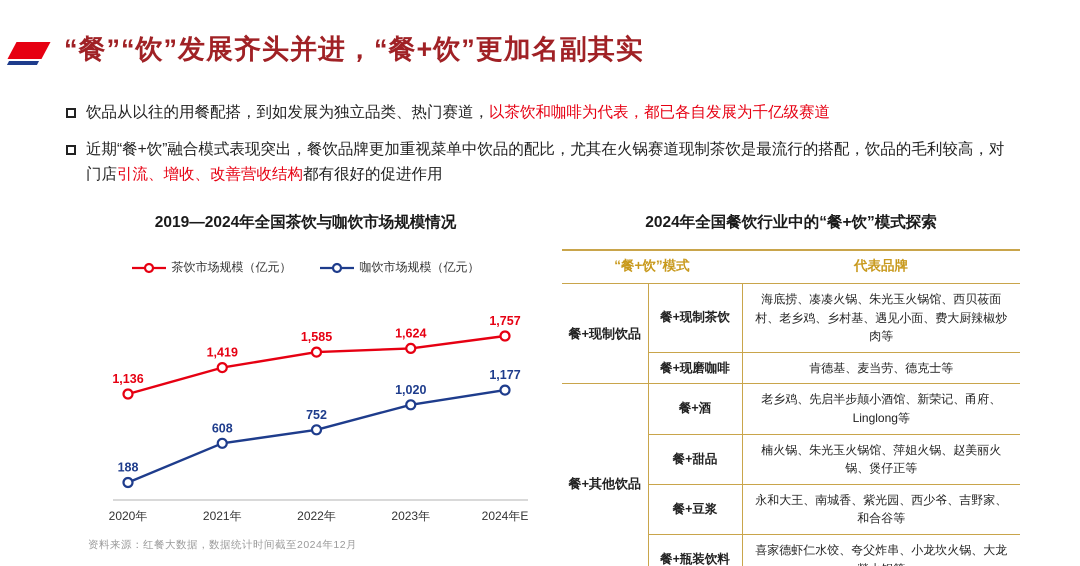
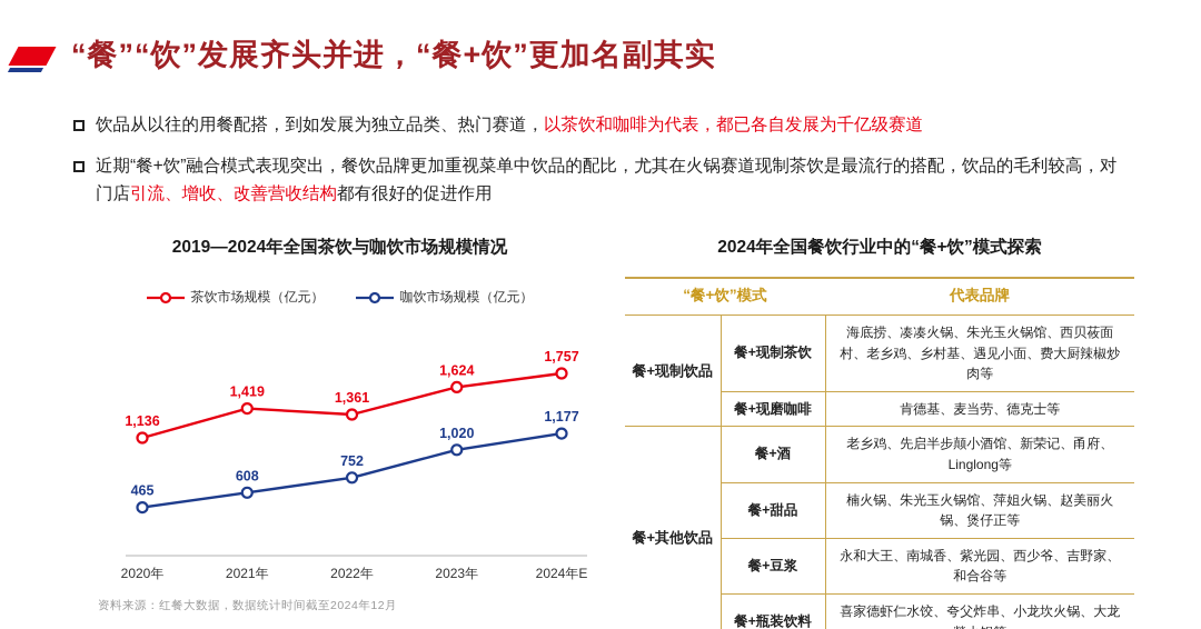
咖饮市场规模（亿元）/2020年: 188 -> 465
茶饮市场规模（亿元）/2022年: 1,585 -> 1,361
